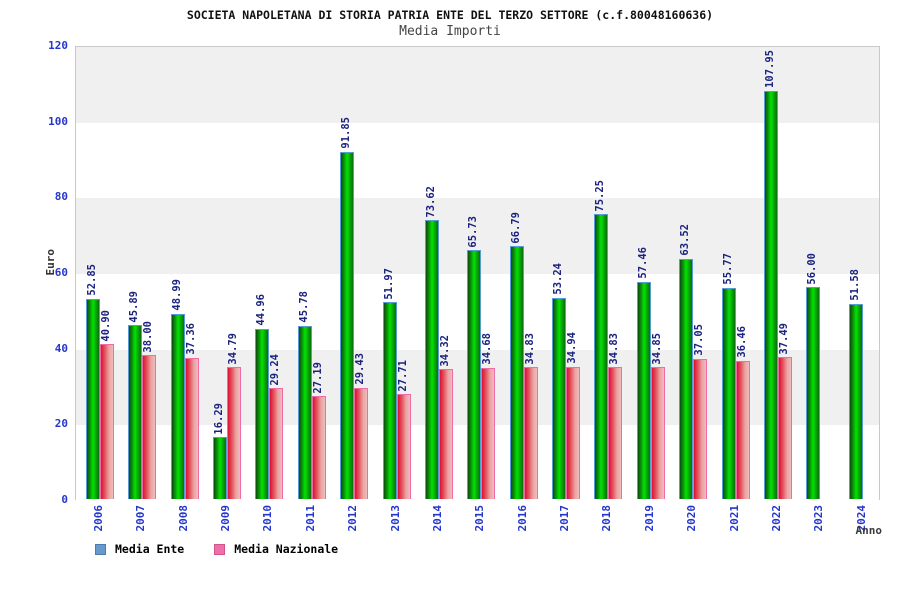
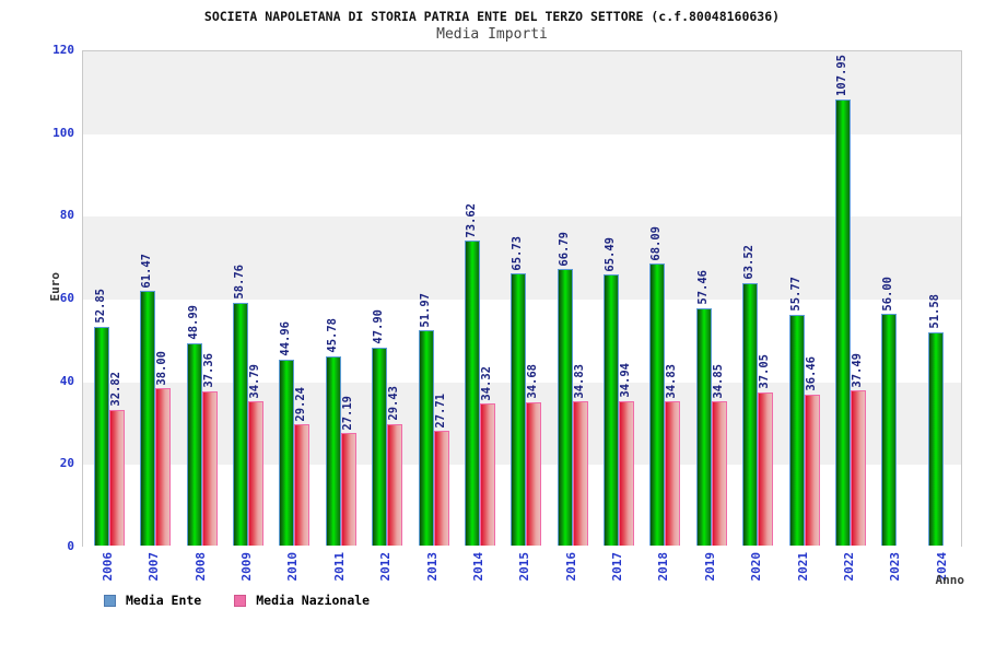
Media Nazionale/2006: 40.90 -> 32.82
Media Ente/2007: 45.89 -> 61.47
Media Ente/2009: 16.29 -> 58.76
Media Ente/2012: 91.85 -> 47.90
Media Ente/2017: 53.24 -> 65.49
Media Ente/2018: 75.25 -> 68.09
